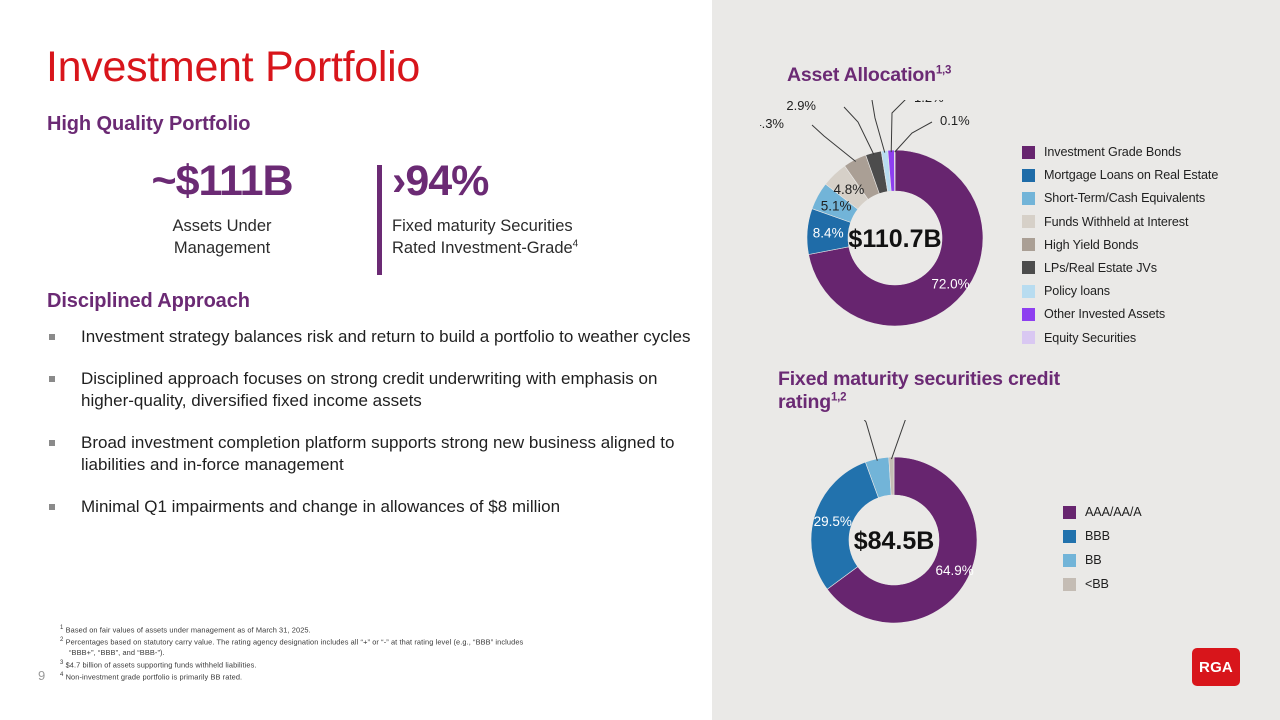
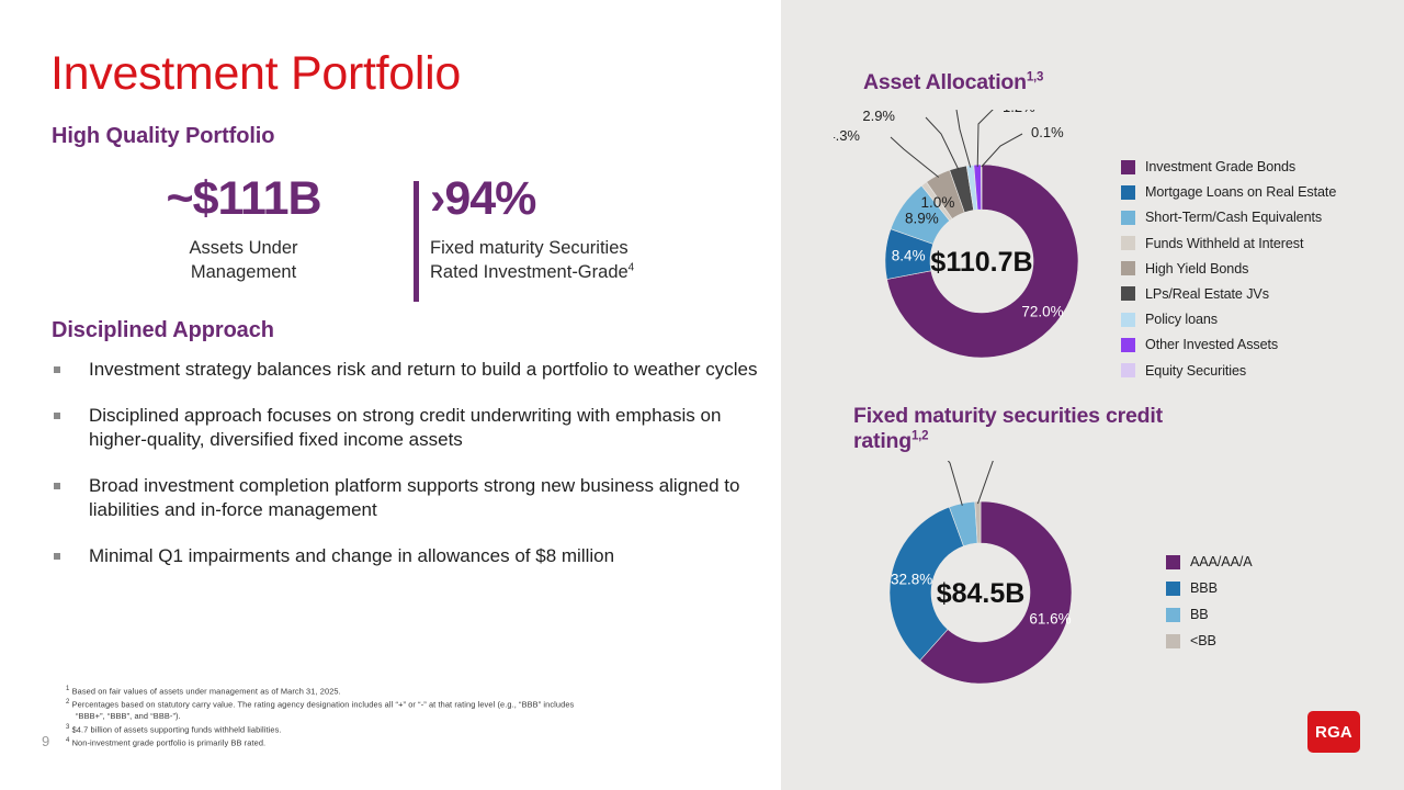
Asset Allocation/Short-Term/Cash Equivalents: 5.1% -> 8.9%
Asset Allocation/Funds Withheld at Interest: 4.8% -> 1.0%
Fixed maturity securities credit rating/AAA/AA/A: 64.9% -> 61.6%
Fixed maturity securities credit rating/BBB: 29.5% -> 32.8%
